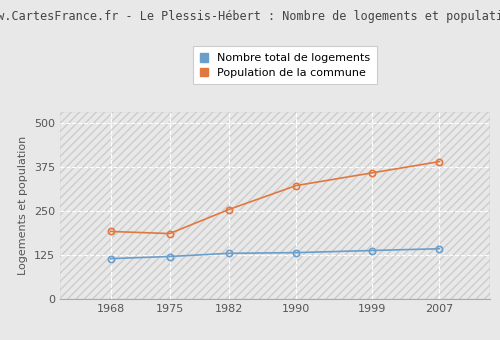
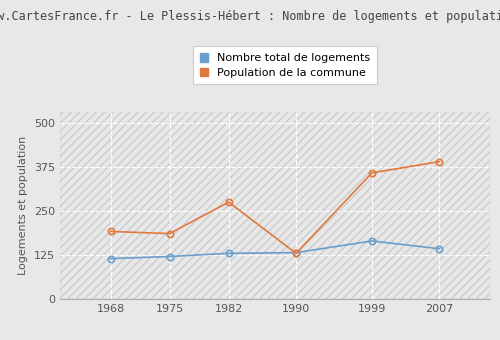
Population de la commune/1982: 254 -> 275
Population de la commune/1990: 322 -> 130
Nombre total de logements/1999: 138 -> 165
